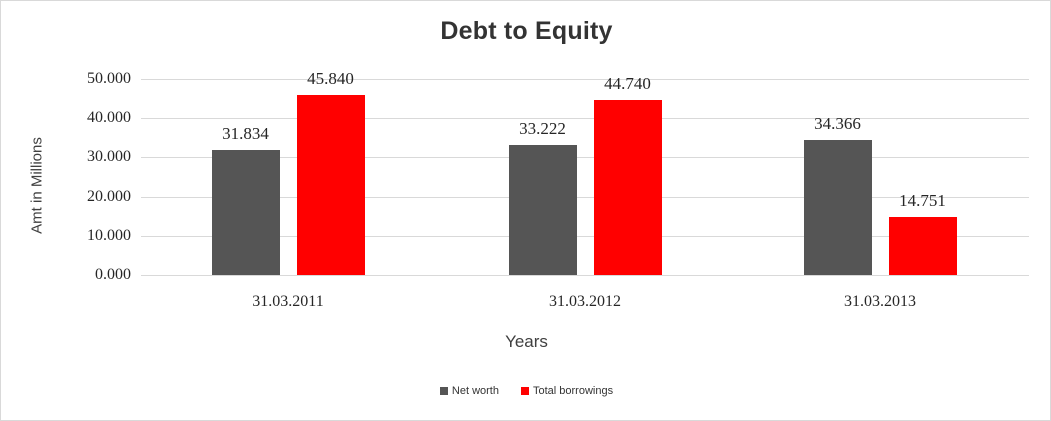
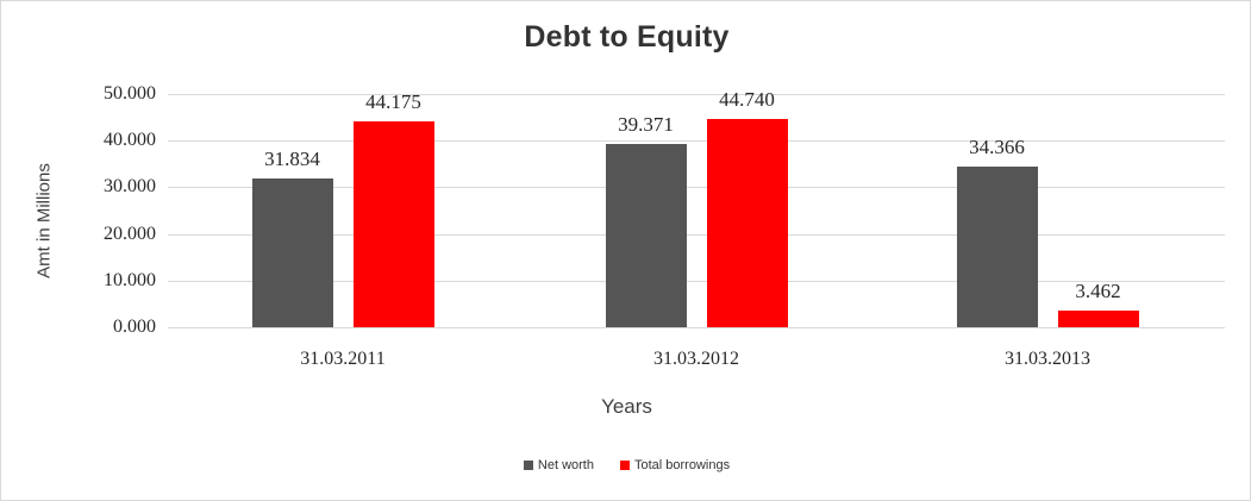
Total borrowings/31.03.2011: 45.840 -> 44.175
Net worth/31.03.2012: 33.222 -> 39.371
Total borrowings/31.03.2013: 14.751 -> 3.462
